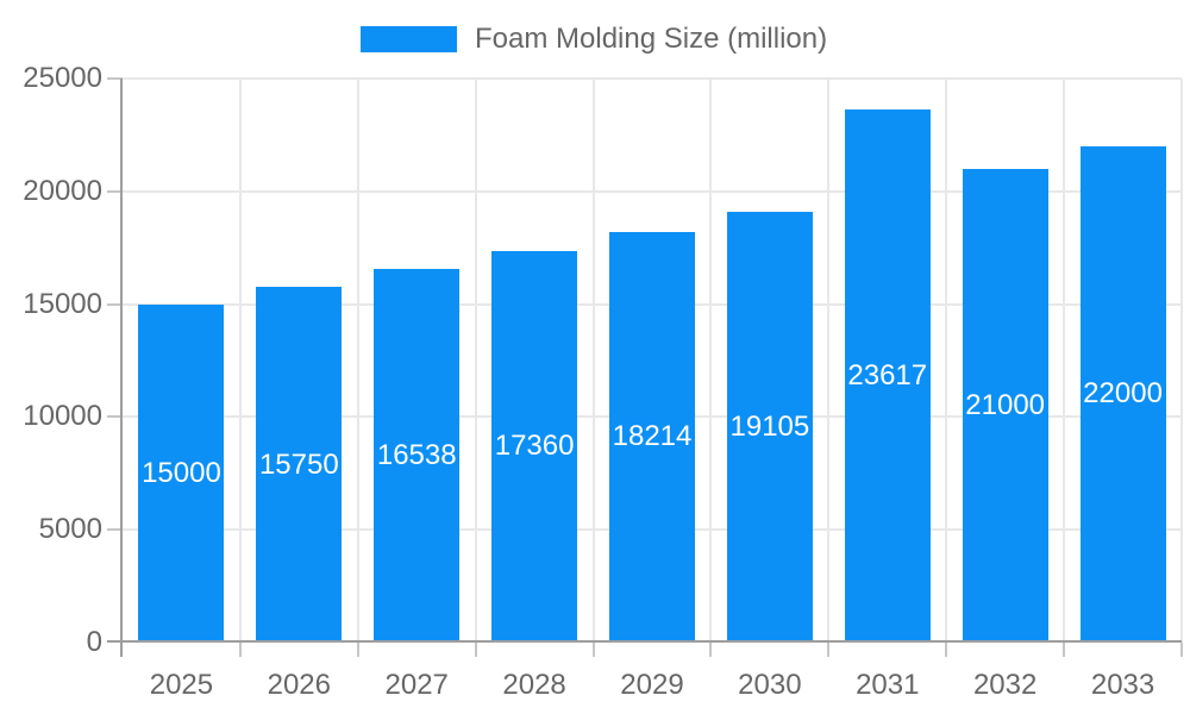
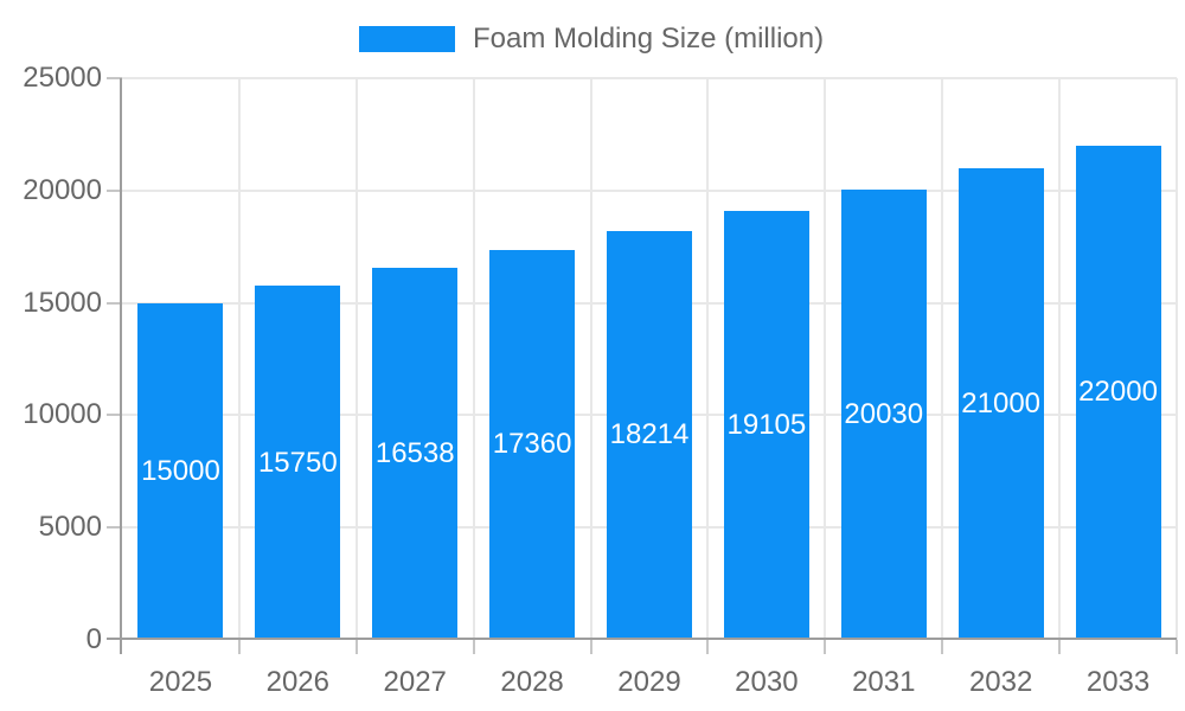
2031: 23617 -> 20030
